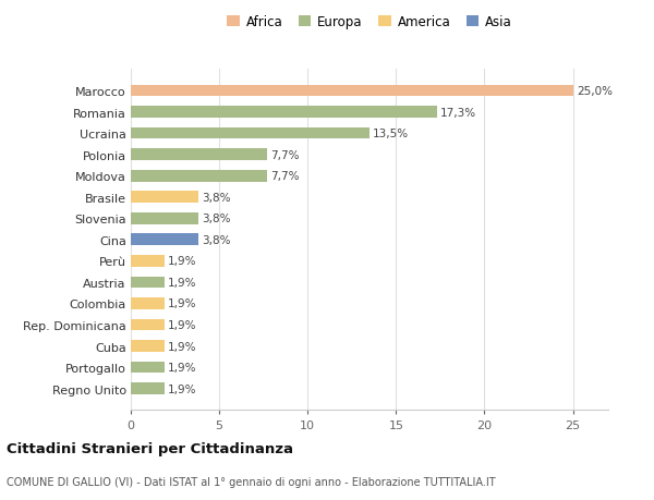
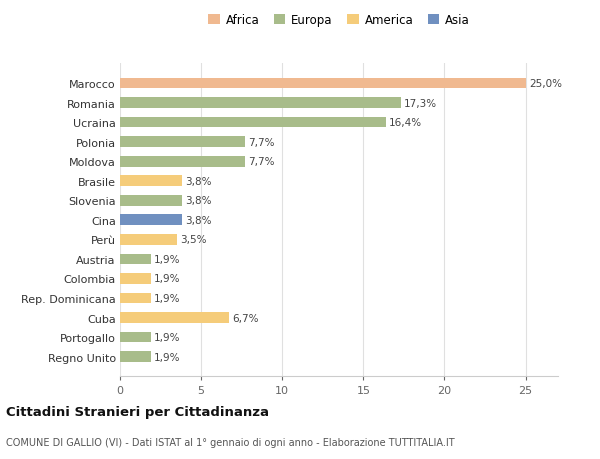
Ucraina: 13,5% -> 16,4%
Perù: 1,9% -> 3,5%
Cuba: 1,9% -> 6,7%
